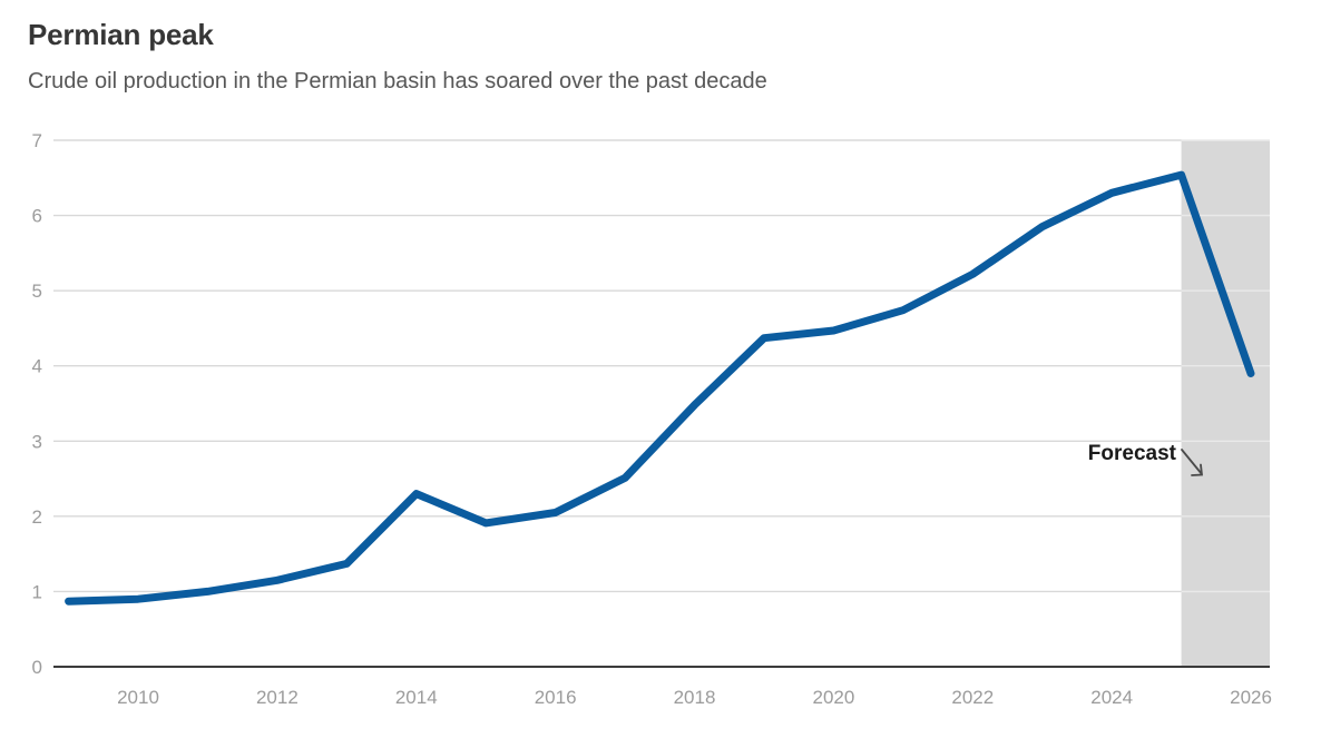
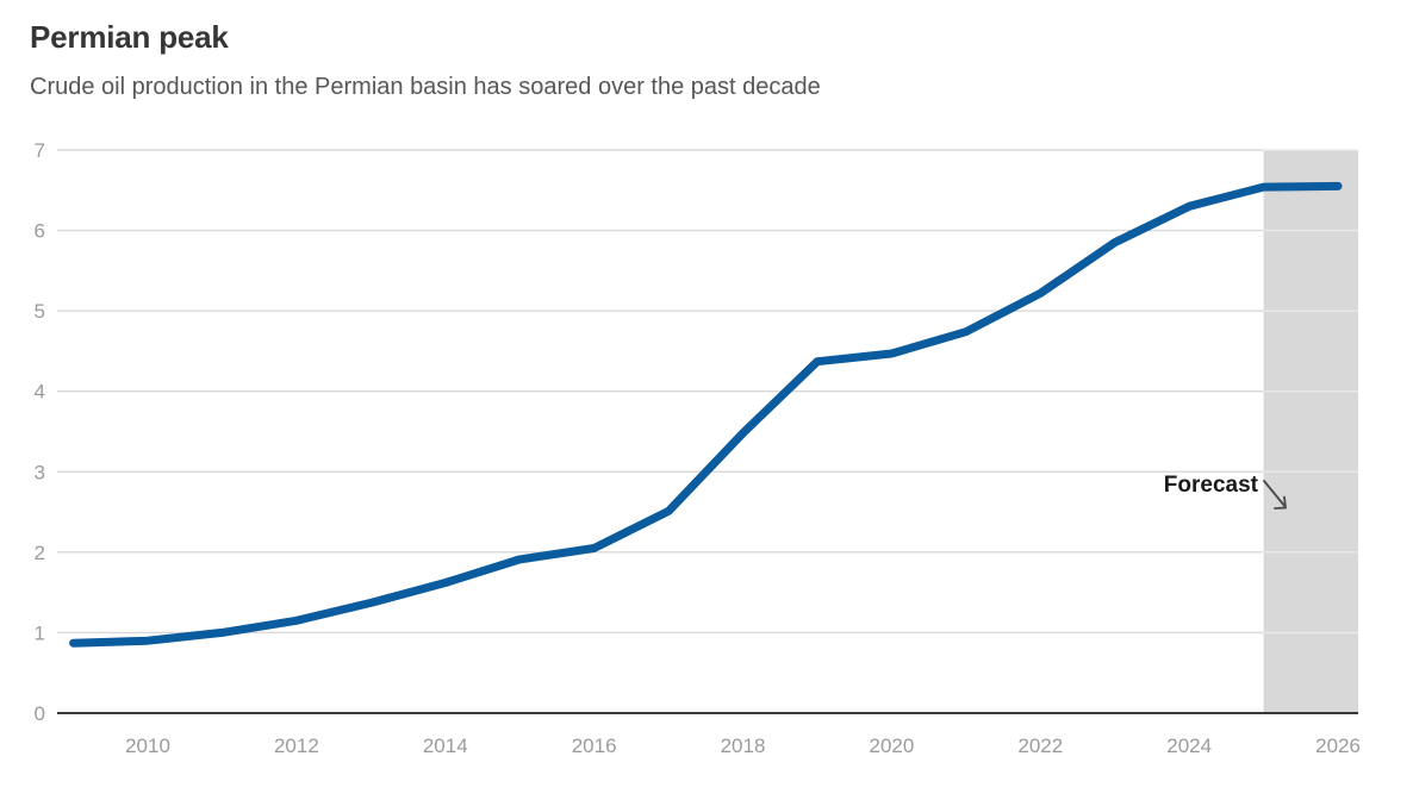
2014: 2.3 -> 1.6
2026: 3.9 -> 6.5
